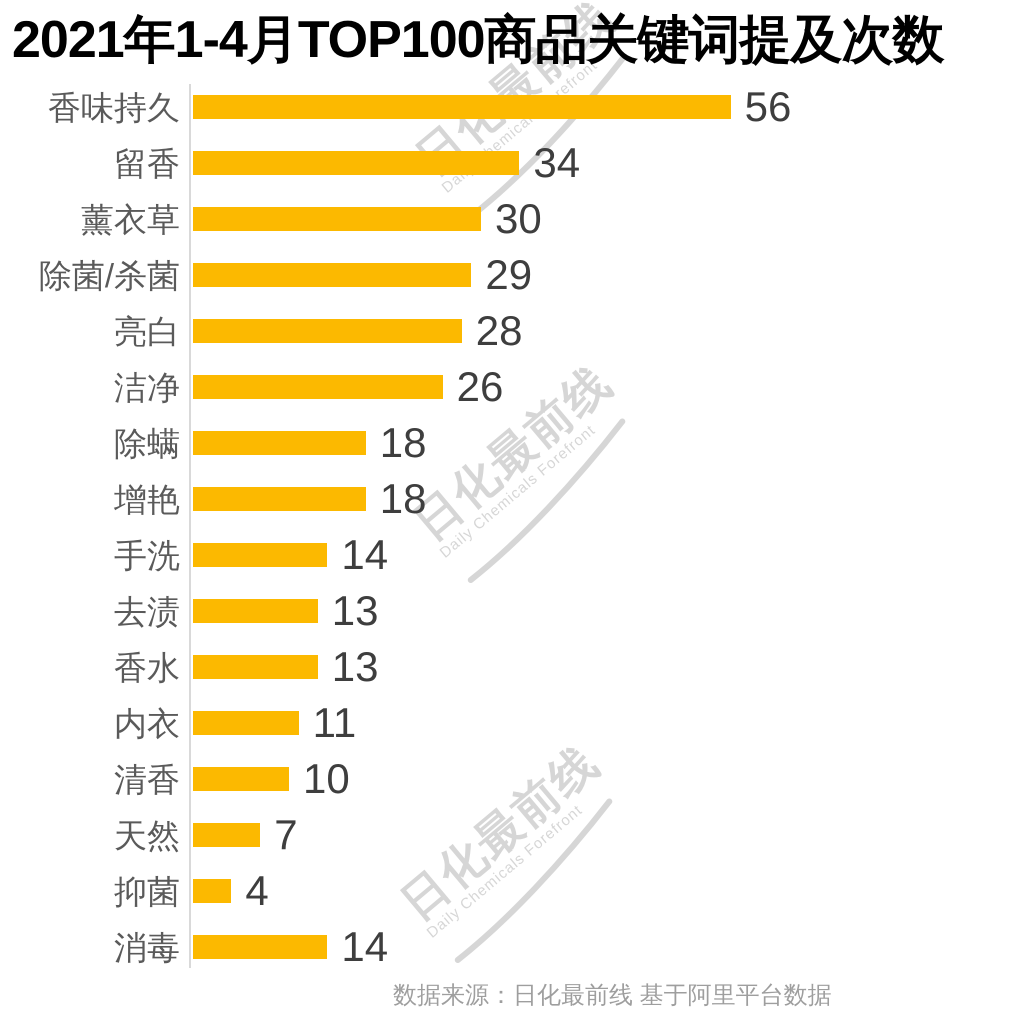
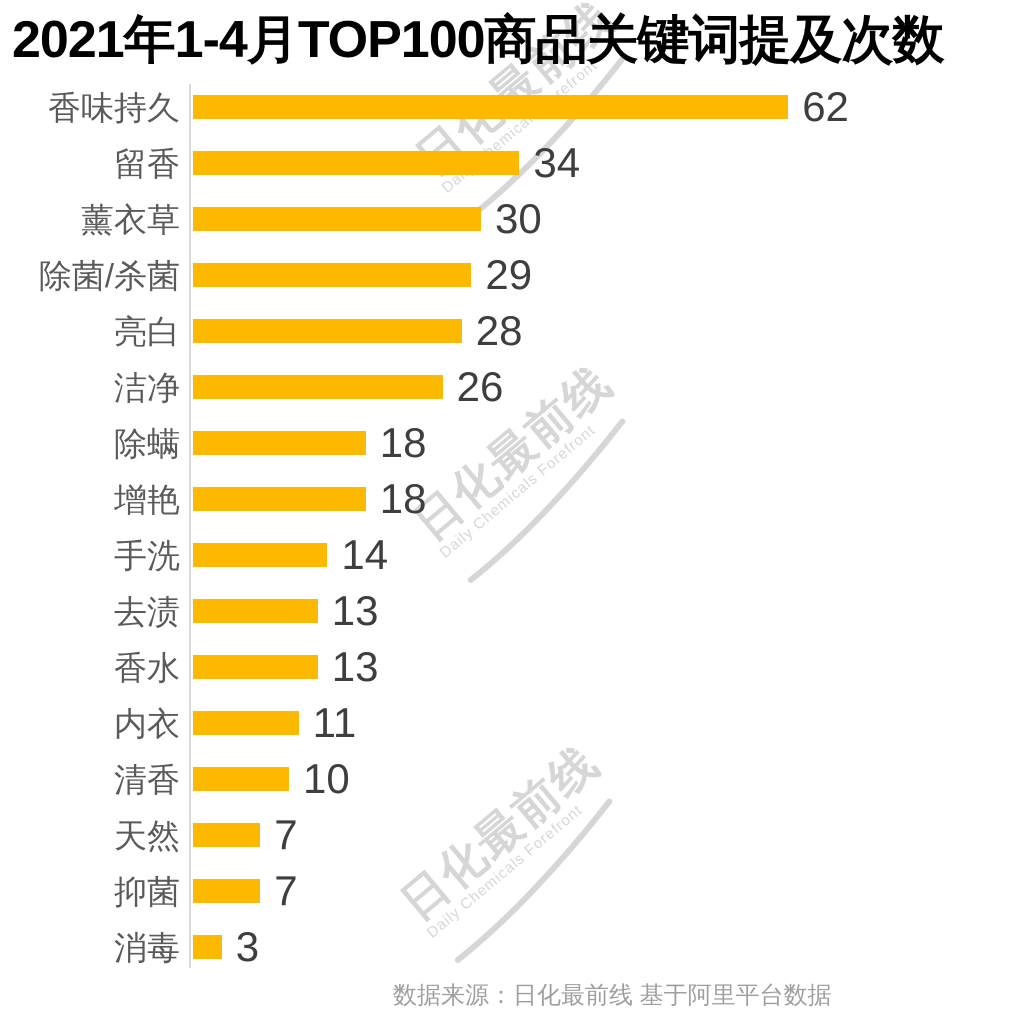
香味持久: 56 -> 62
抑菌: 4 -> 7
消毒: 14 -> 3
